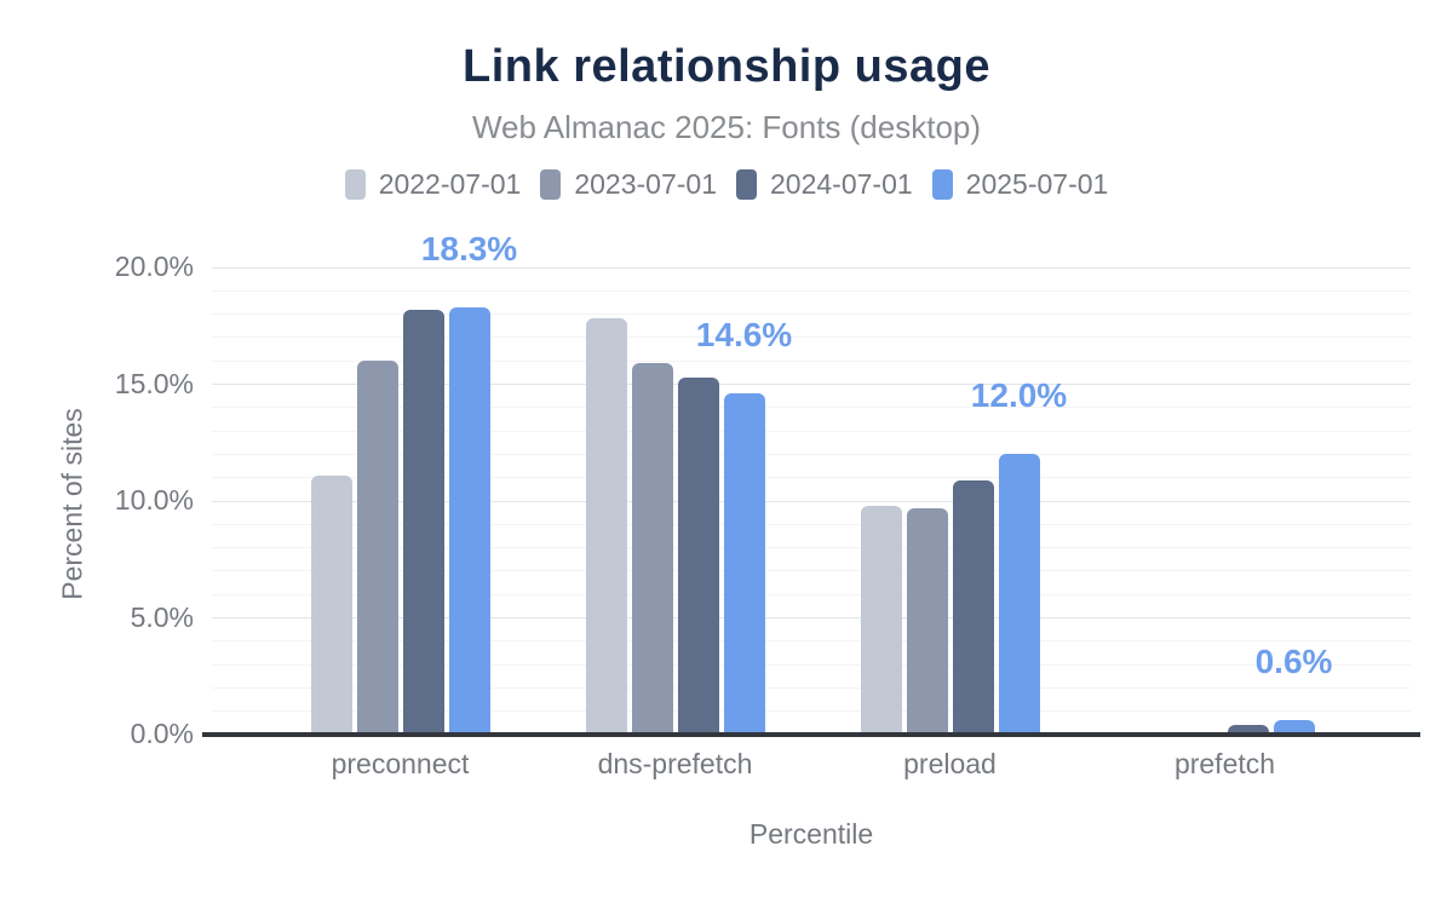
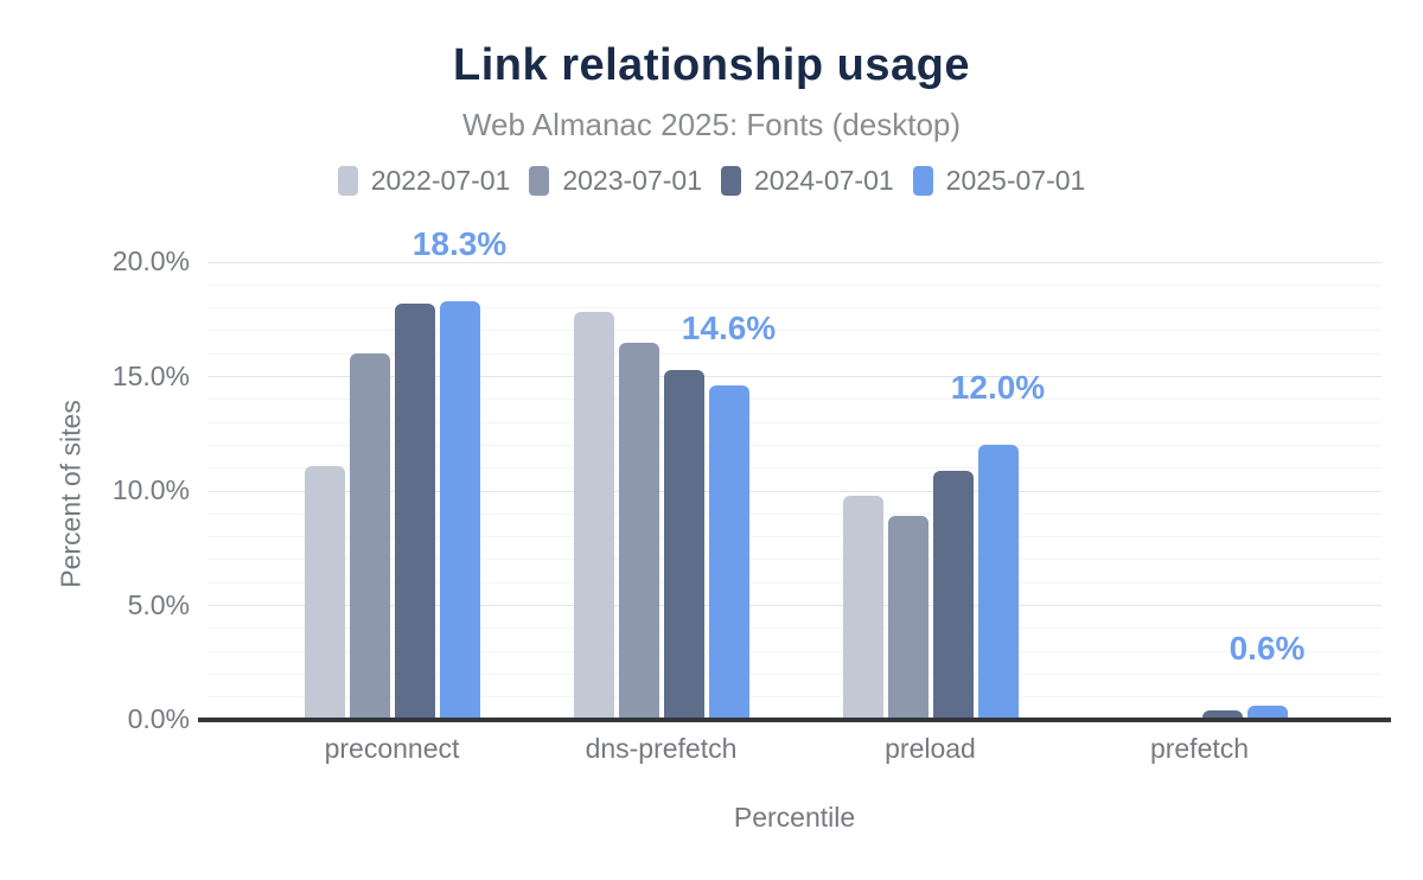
2023-07-01/dns-prefetch: 15.9% -> 16.5%
2023-07-01/preload: 9.7% -> 8.9%
